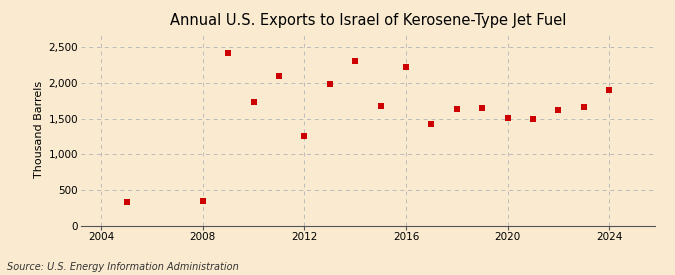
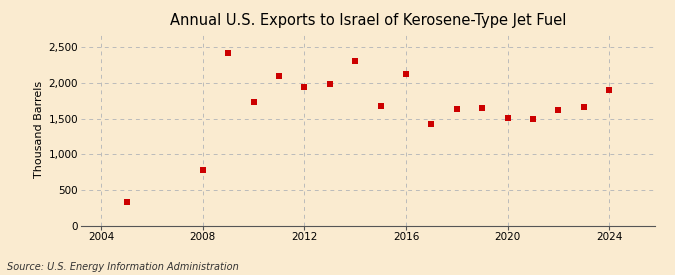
2008: 340 -> 780
2012: 1,260 -> 1,940
2016: 2,220 -> 2,130
